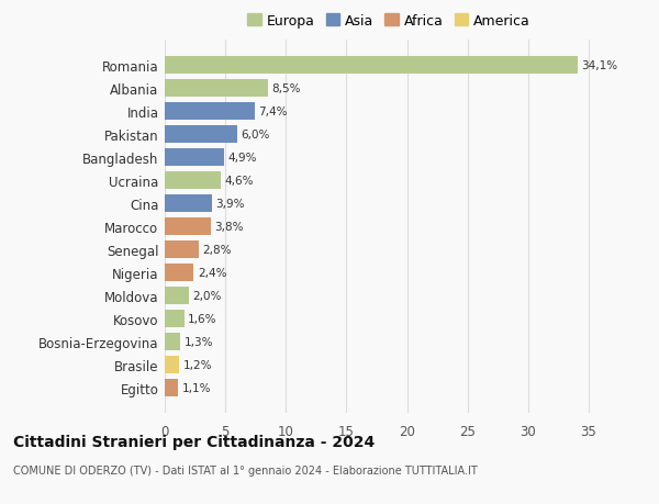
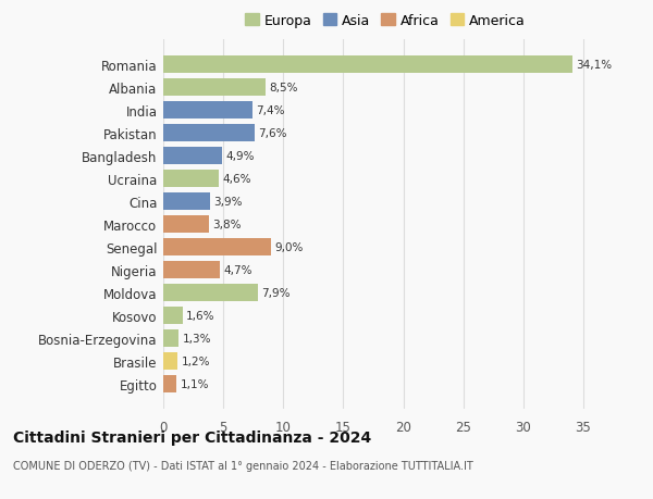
Pakistan: 6,0% -> 7,6%
Senegal: 2,8% -> 9,0%
Nigeria: 2,4% -> 4,7%
Moldova: 2,0% -> 7,9%
